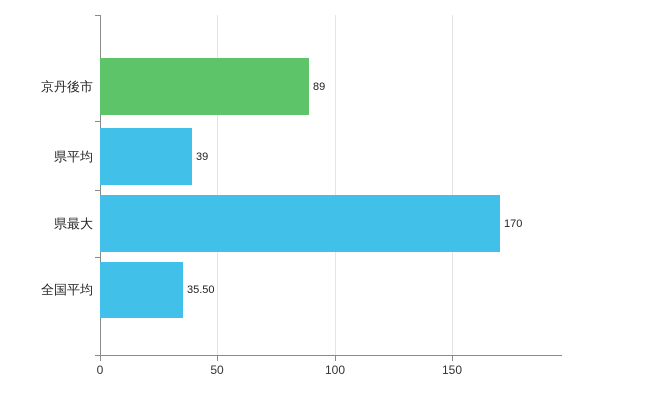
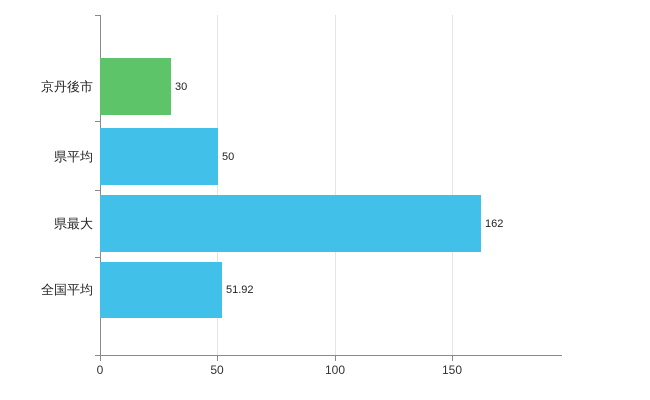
京丹後市: 89 -> 30
県平均: 39 -> 50
県最大: 170 -> 162
全国平均: 35.50 -> 51.92
